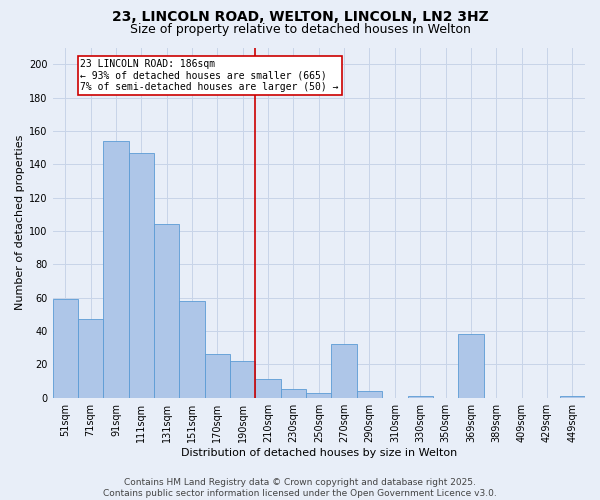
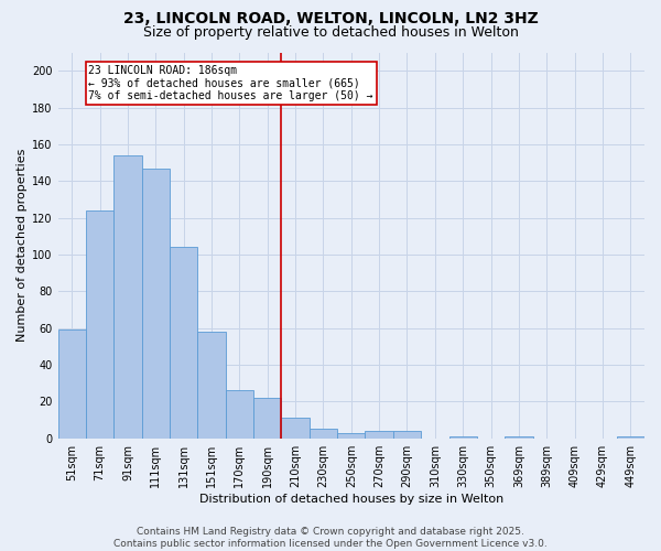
71sqm: 47 -> 124
270sqm: 32 -> 4
369sqm: 38 -> 1
